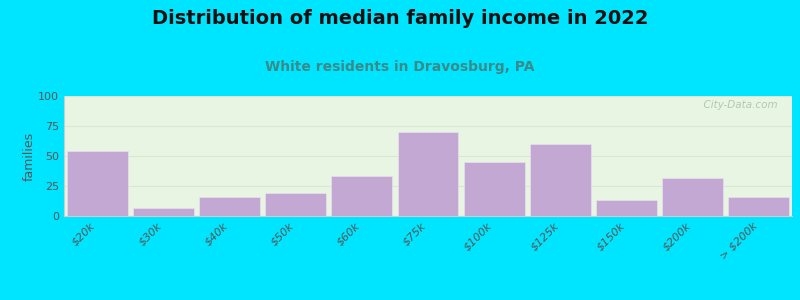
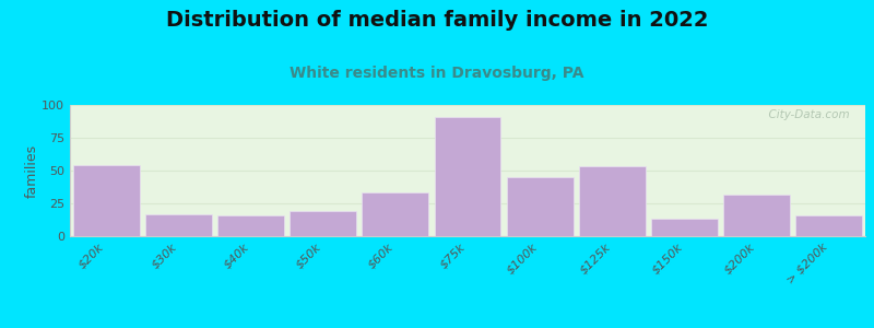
$30k: 7 -> 17
$75k: 70 -> 91
$125k: 60 -> 53
